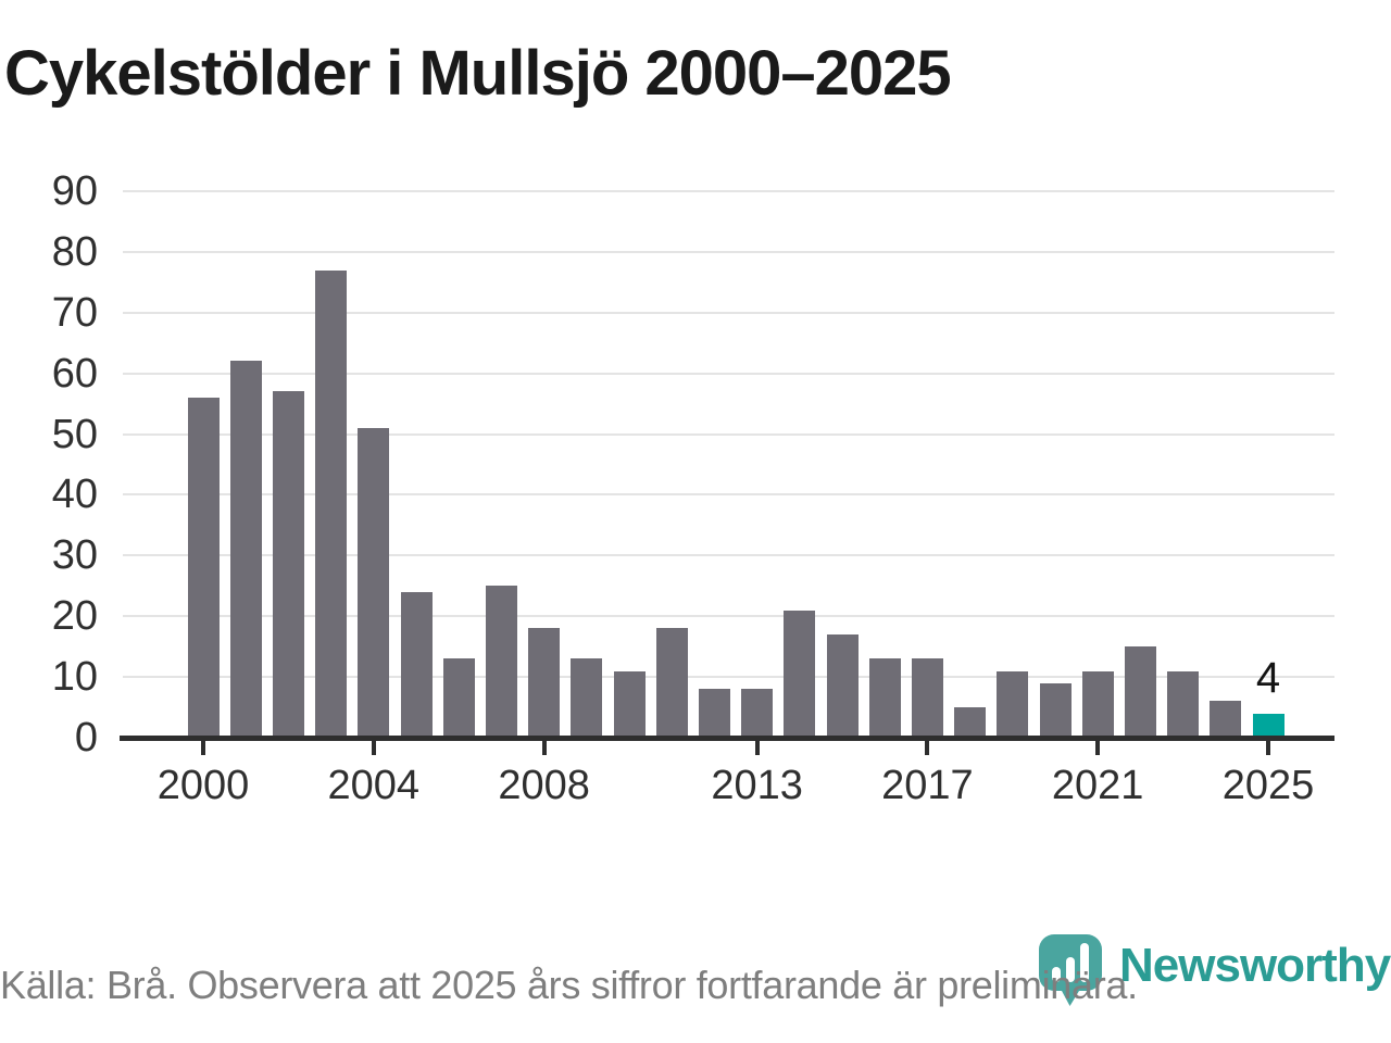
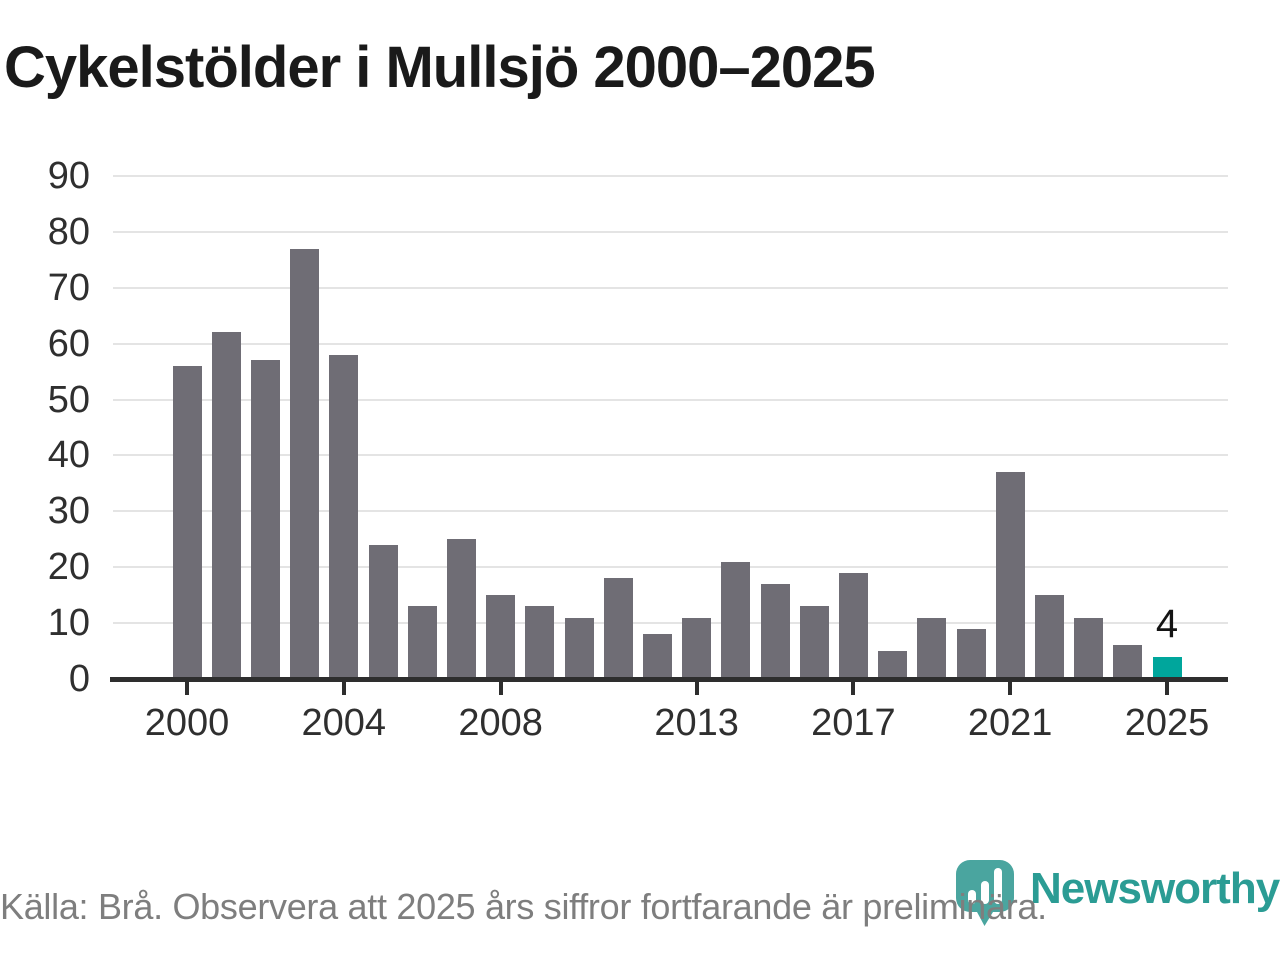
2004: 51 -> 58
2008: 18 -> 15
2013: 8 -> 11
2017: 13 -> 19
2021: 11 -> 37
